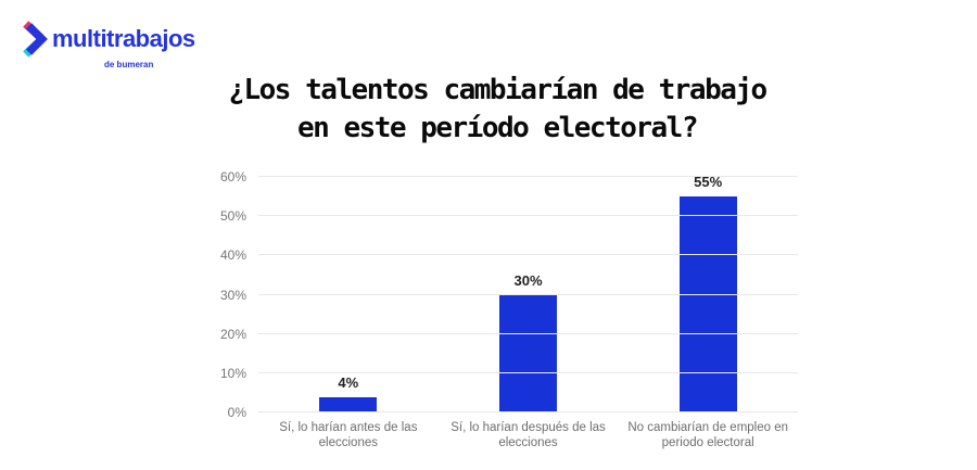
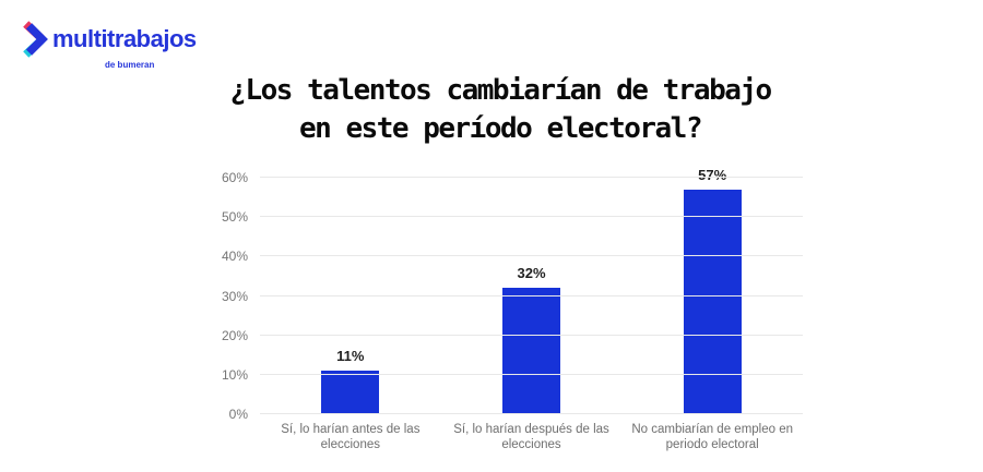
Sí, lo harían antes de las elecciones: 4% -> 11%
Sí, lo harían después de las elecciones: 30% -> 32%
No cambiarían de empleo en periodo electoral: 55% -> 57%
